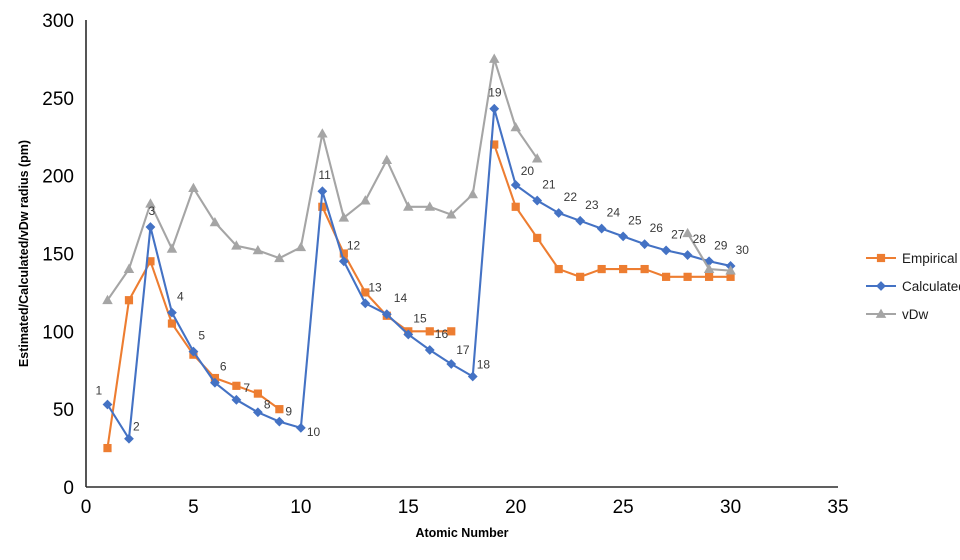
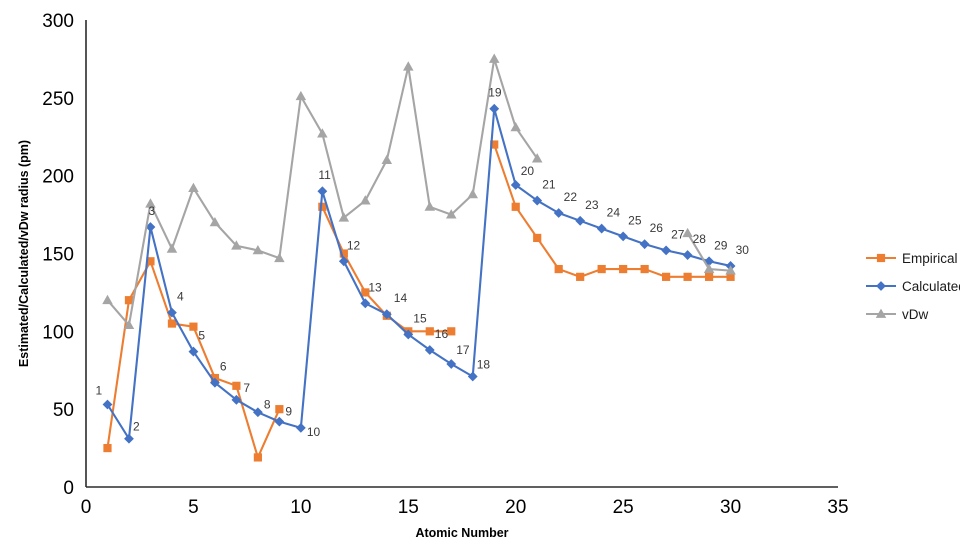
vDw/2: 140 -> 104
Empirical/5: 85 -> 103
Empirical/8: 60 -> 19
vDw/10: 154 -> 251
vDw/15: 180 -> 270
